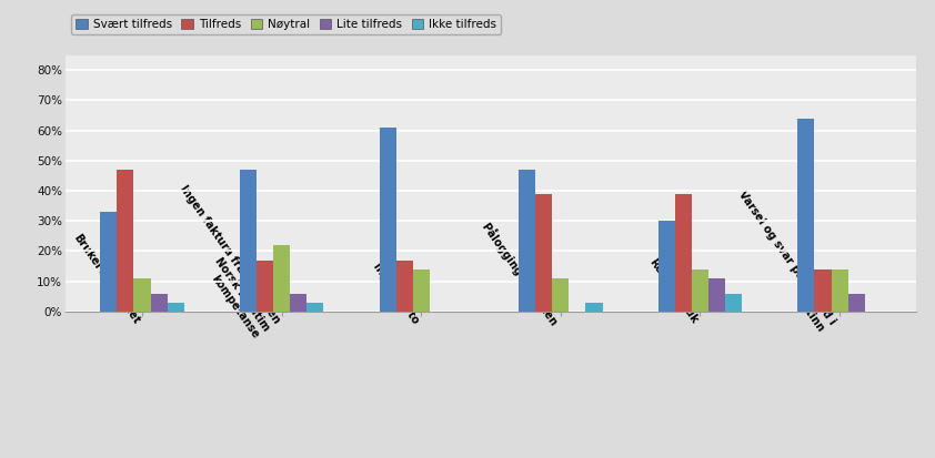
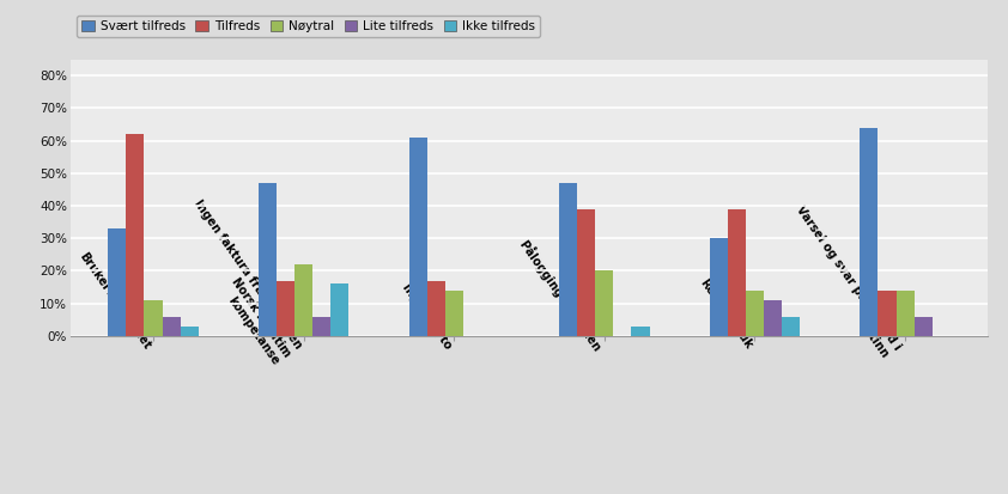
Tilfreds/Brukervennlighet: 47% -> 62%
Ikke tilfreds/Ingen faktura fra stiftelsen Norsk maritim kompetanse: 3% -> 16%
Nøytral/Pålogging ID Porten: 11% -> 20%
